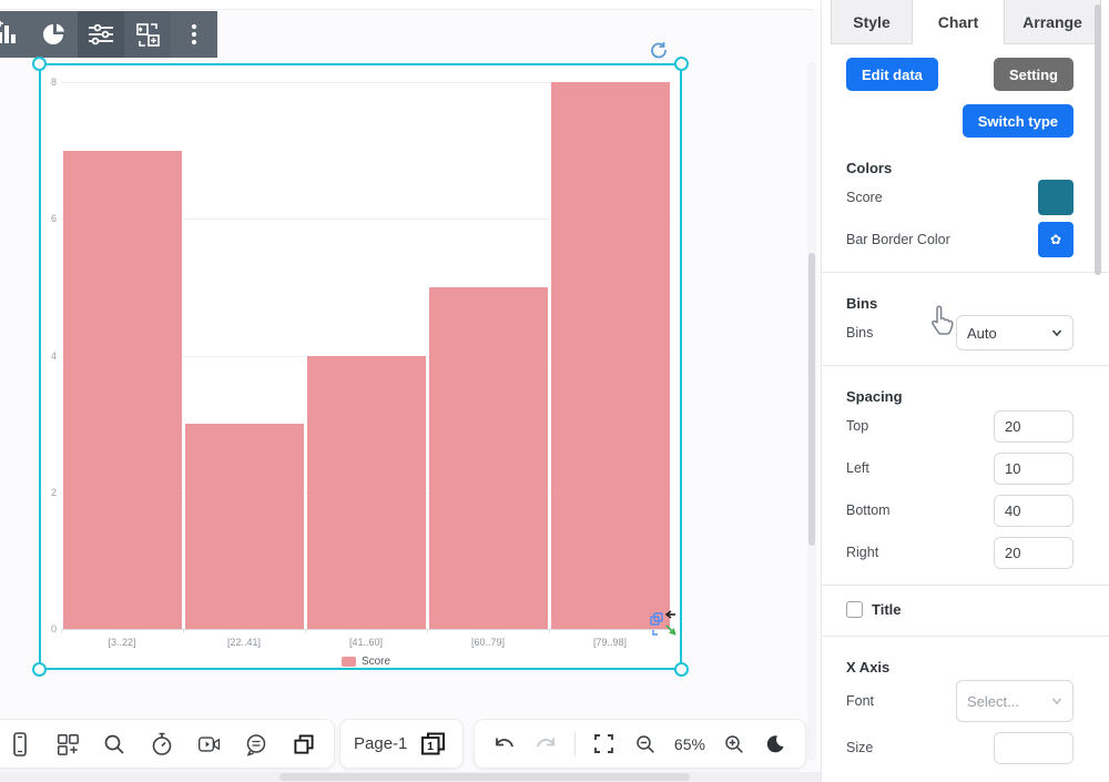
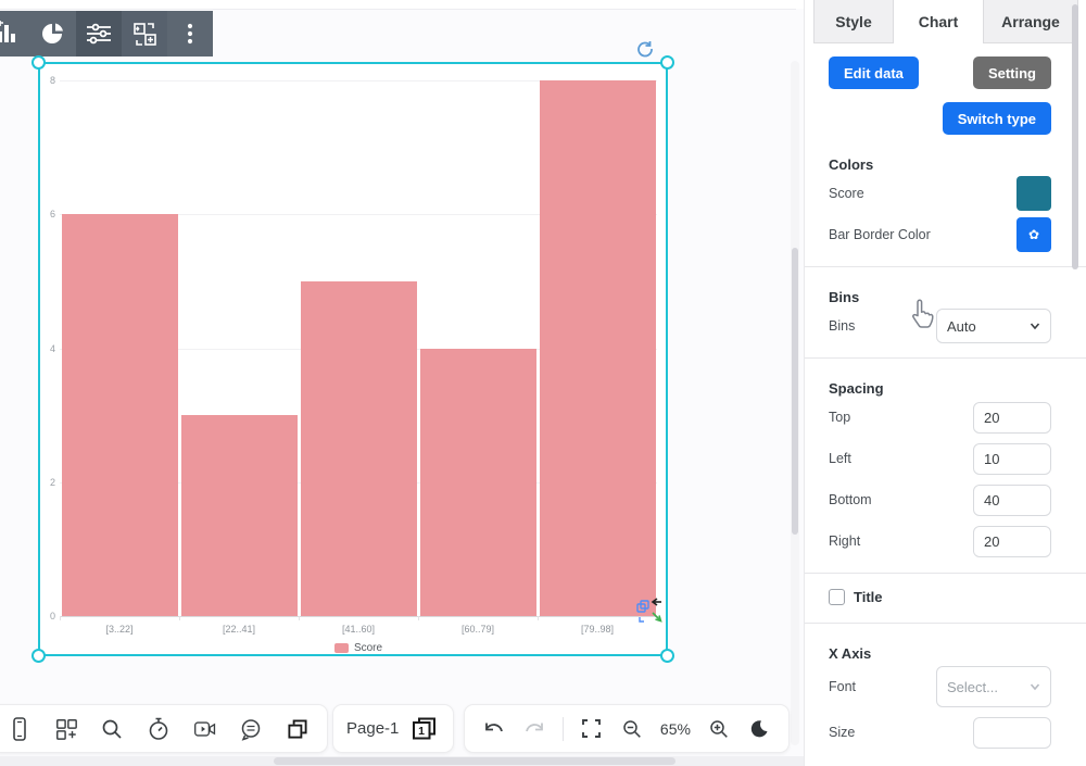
[3..22]: 7 -> 6
[41..60]: 4 -> 5
[60..79]: 5 -> 4
